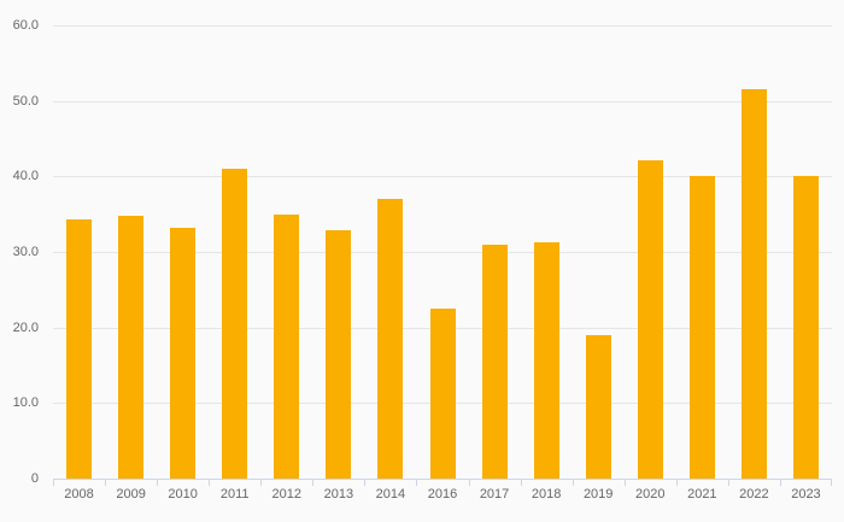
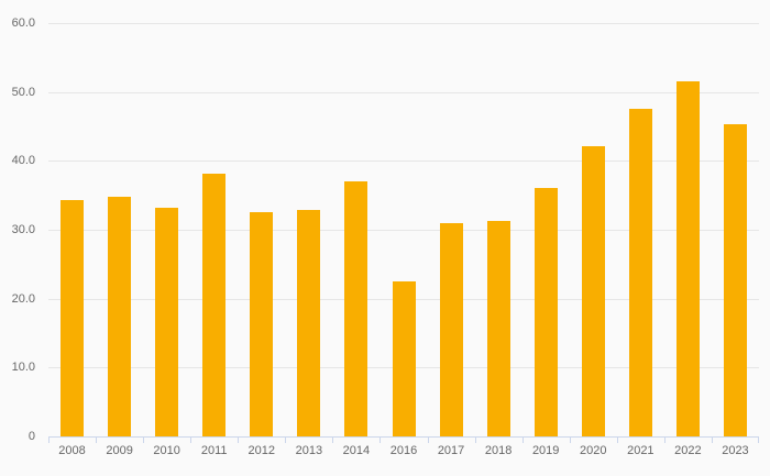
2011: 41 -> 38
2012: 35 -> 33
2019: 19 -> 36
2021: 40 -> 48
2023: 40 -> 45
